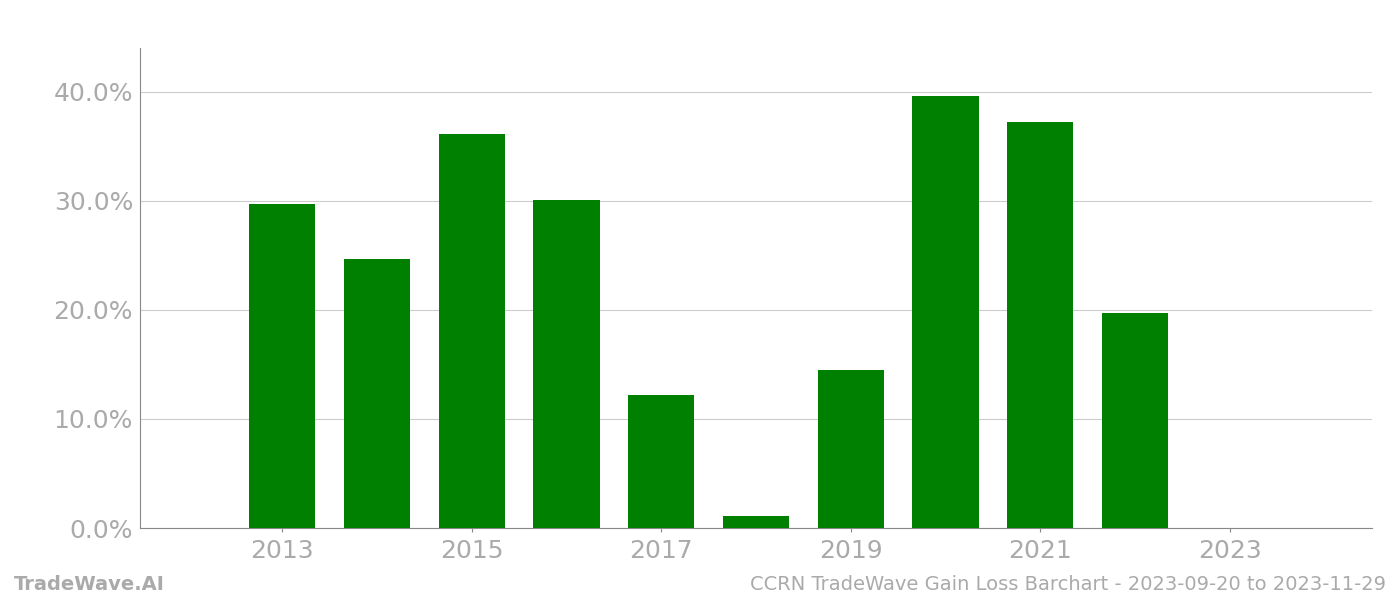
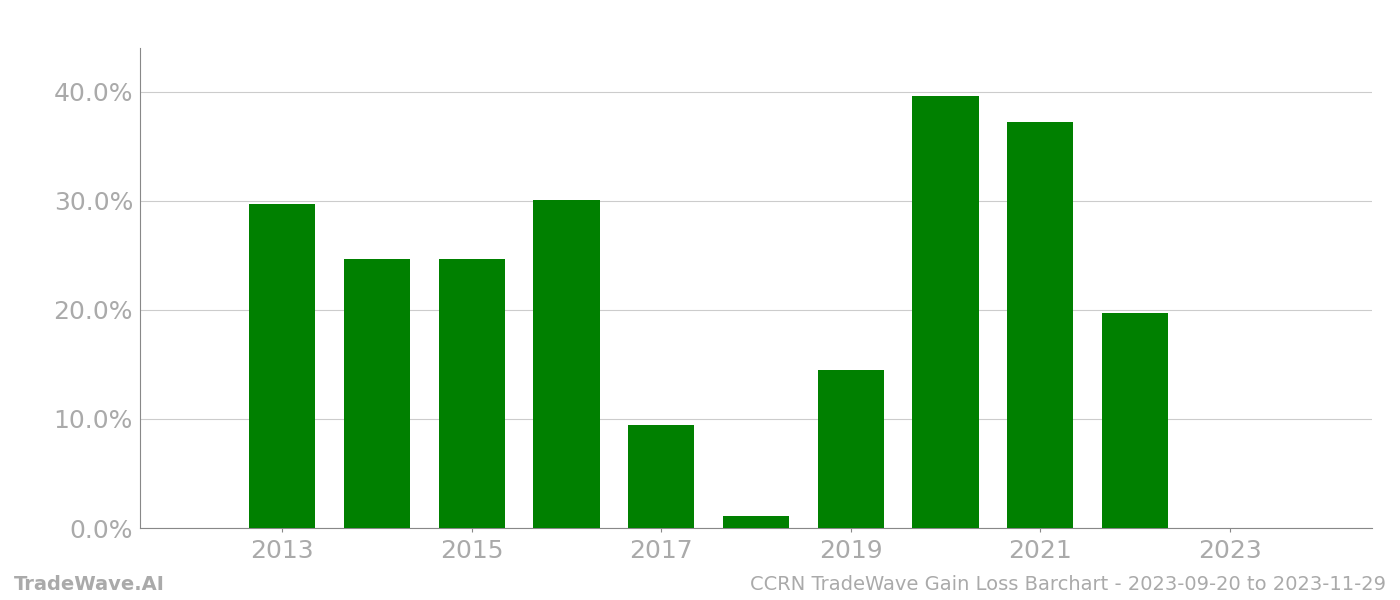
2015: 36.1% -> 24.7%
2017: 12.2% -> 9.4%
